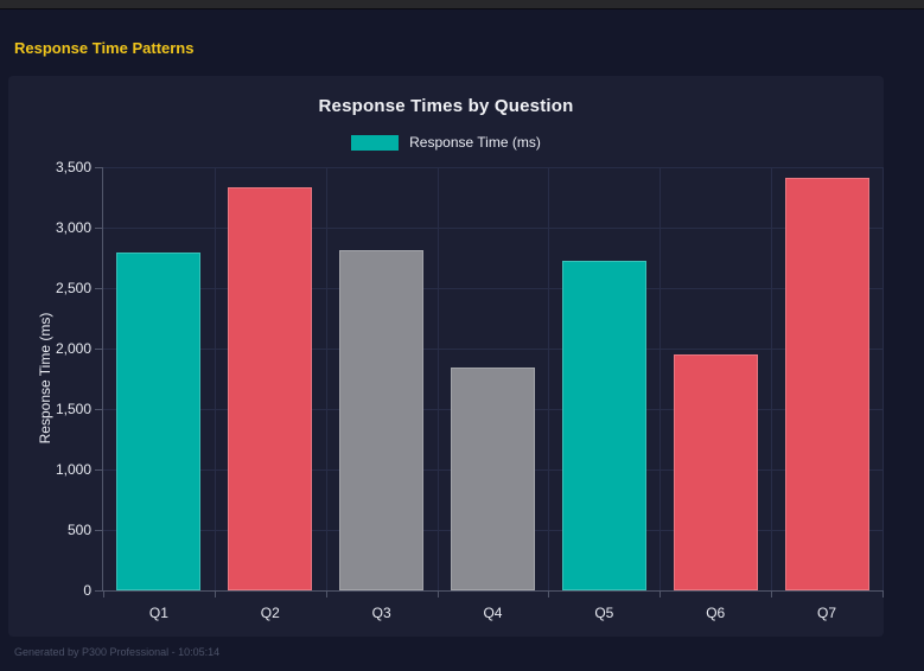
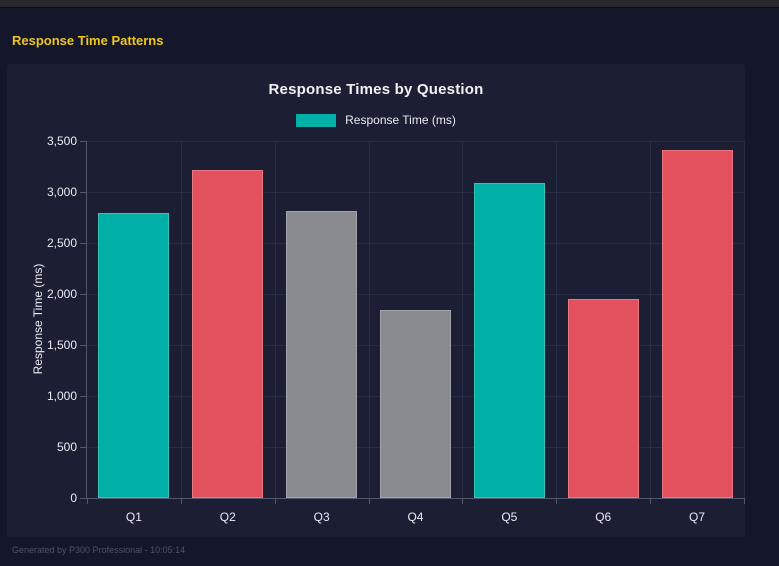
Q2: 3330 -> 3220
Q5: 2720 -> 3090
